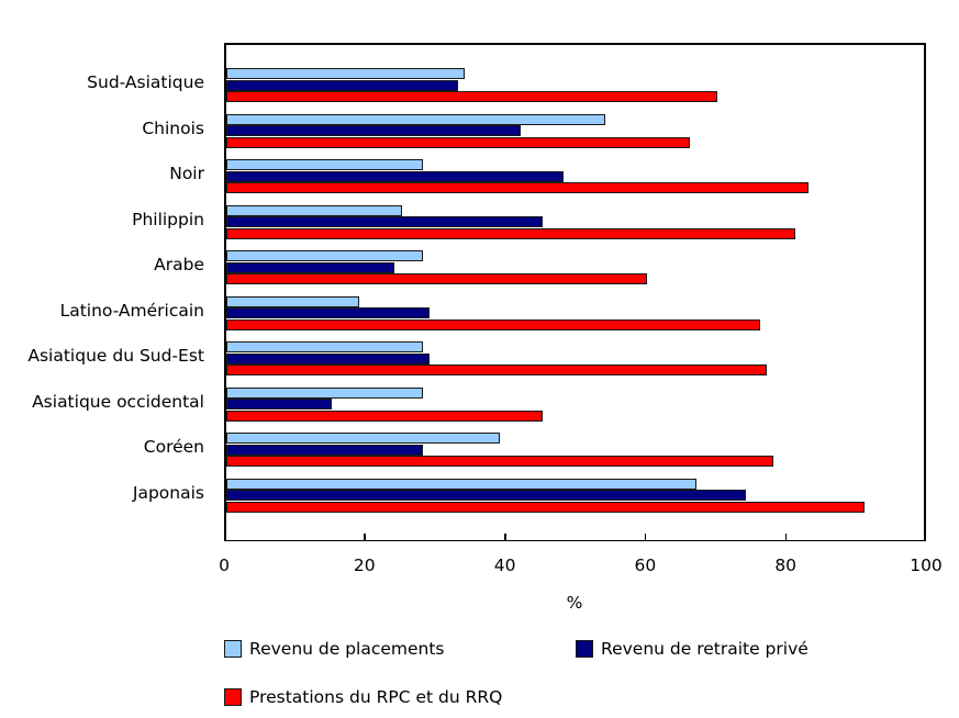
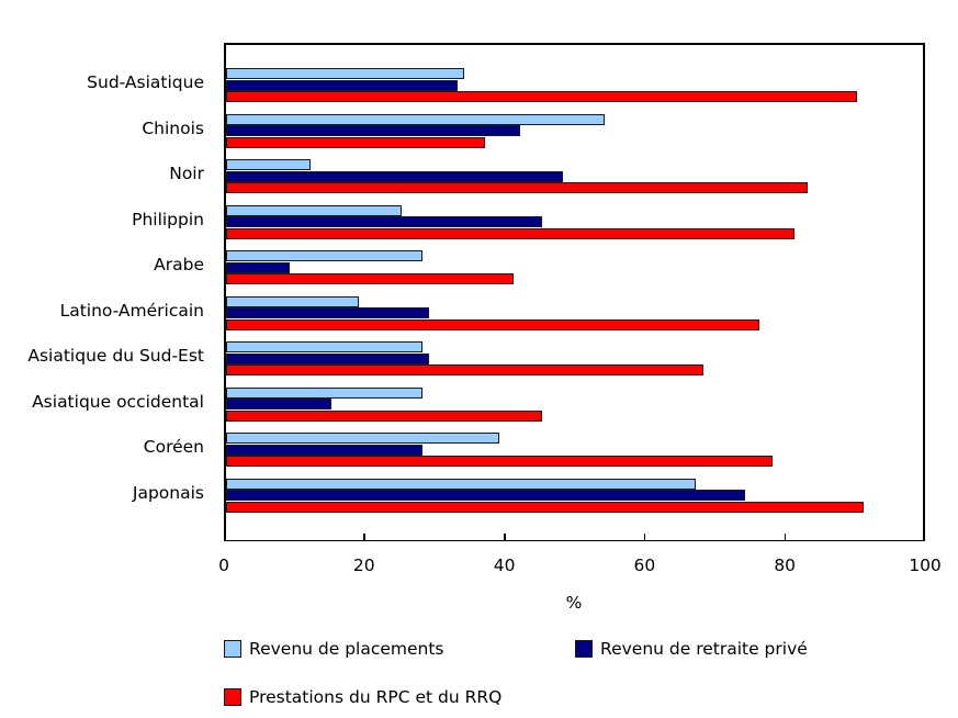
Prestations du RPC et du RRQ/Sud-Asiatique: 70 -> 90
Prestations du RPC et du RRQ/Chinois: 66 -> 37
Revenu de placements/Noir: 28 -> 12
Revenu de retraite privé/Arabe: 24 -> 9
Prestations du RPC et du RRQ/Arabe: 60 -> 41
Prestations du RPC et du RRQ/Asiatique du Sud-Est: 77 -> 68
